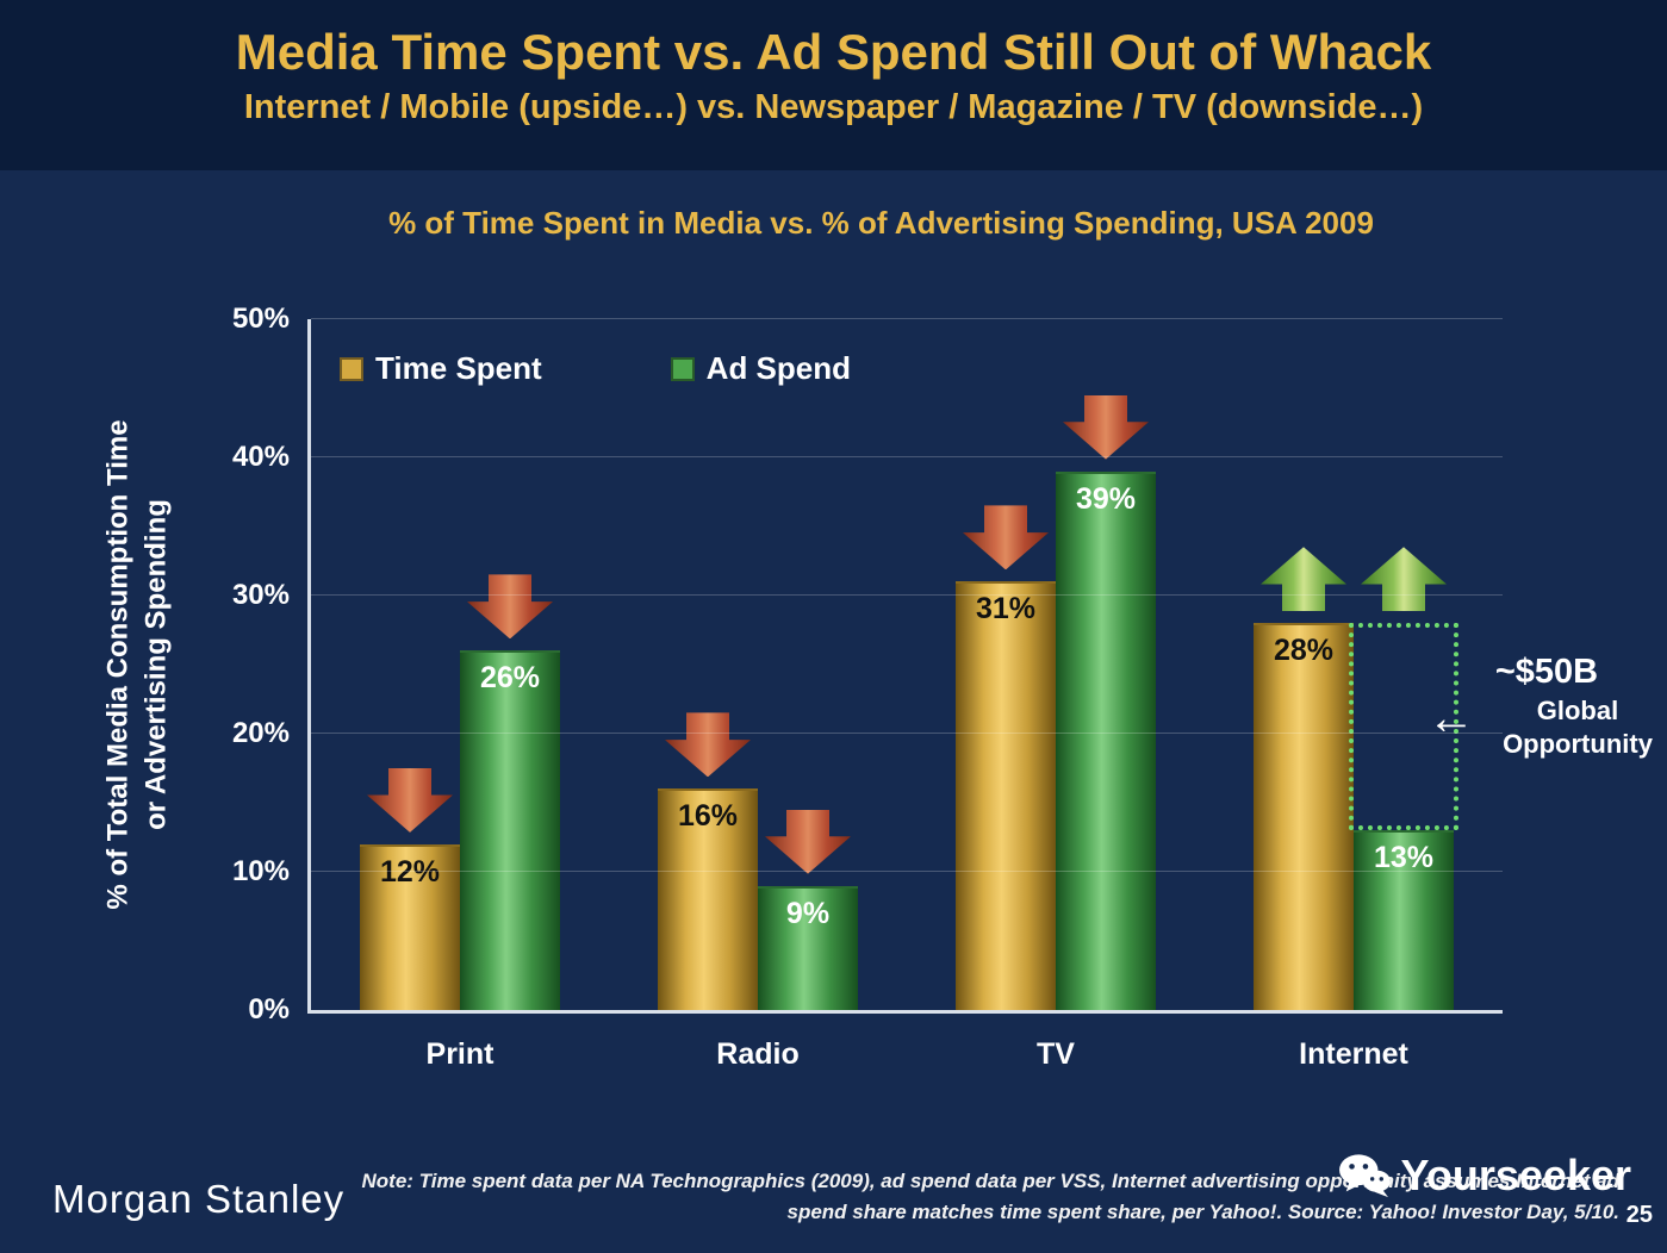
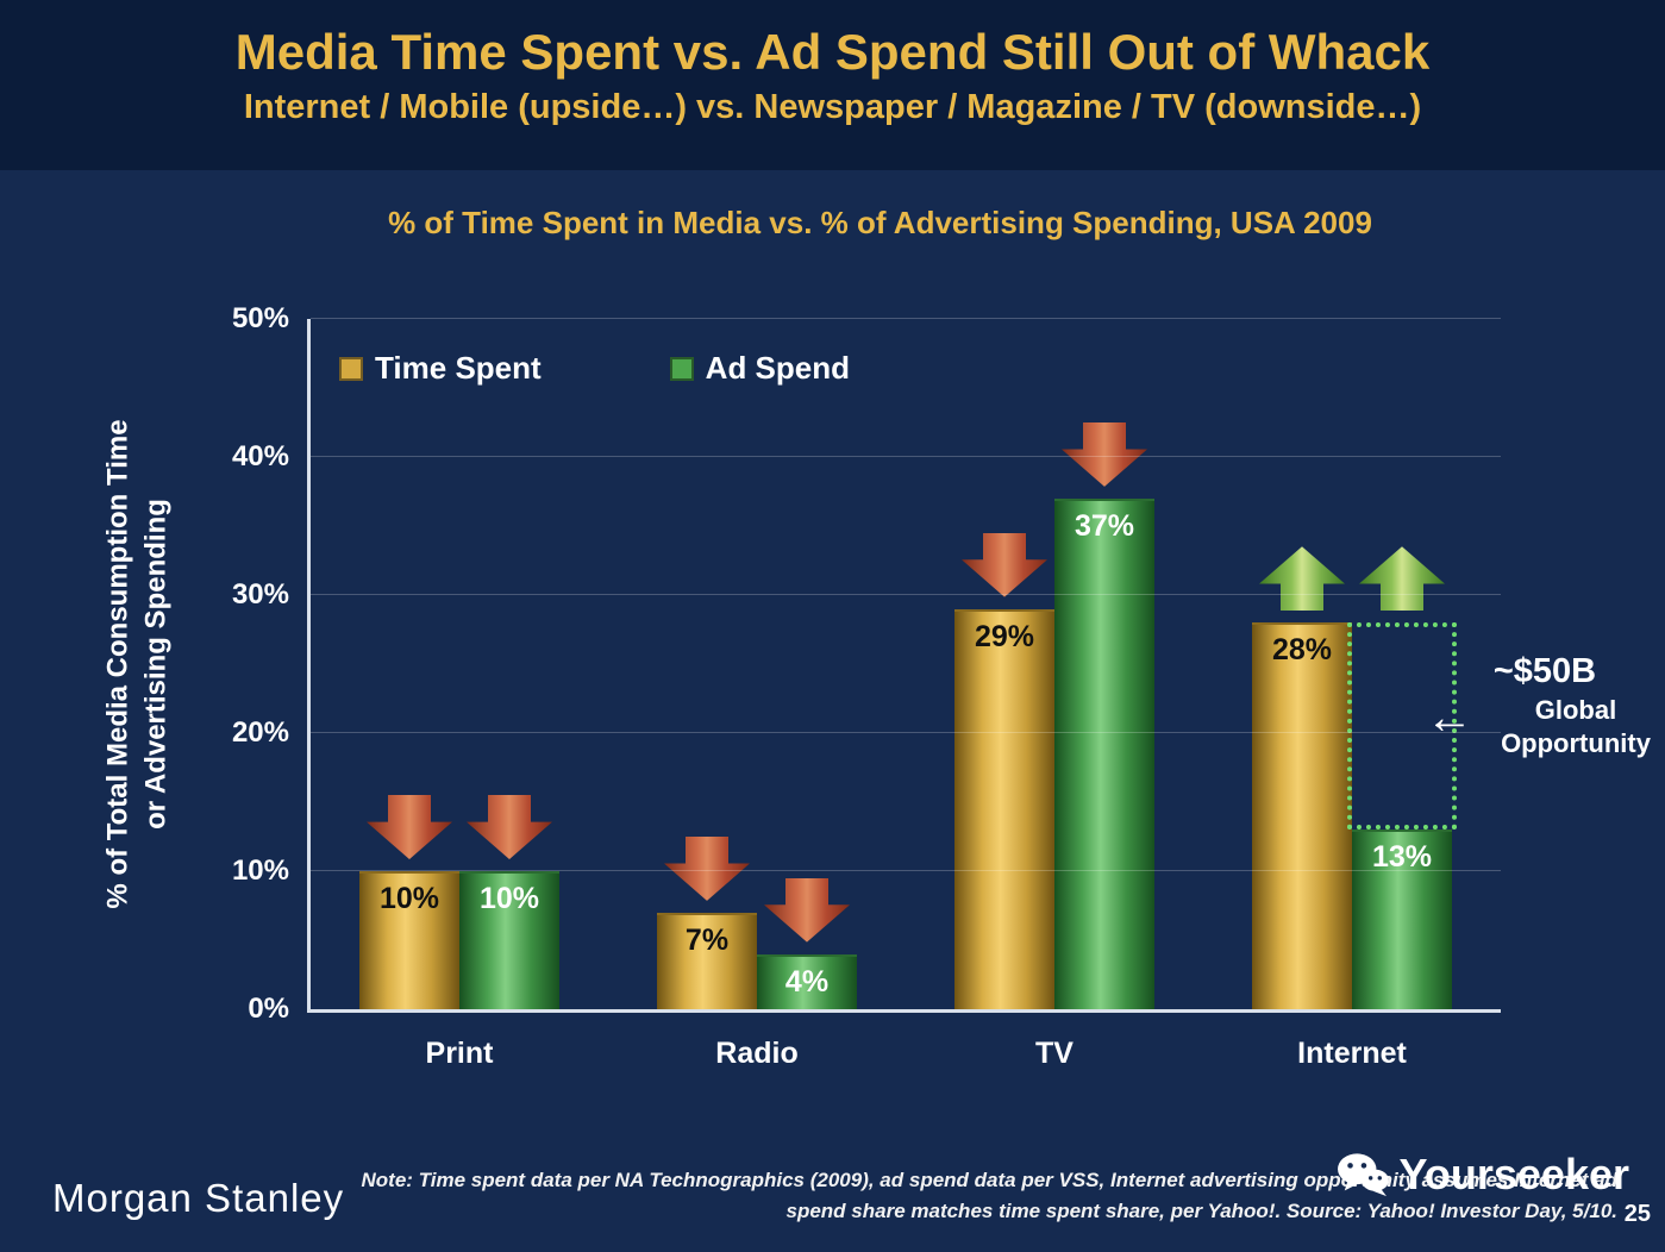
Time Spent/Print: 12% -> 10%
Ad Spend/Print: 26% -> 10%
Time Spent/Radio: 16% -> 7%
Ad Spend/Radio: 9% -> 4%
Time Spent/TV: 31% -> 29%
Ad Spend/TV: 39% -> 37%
